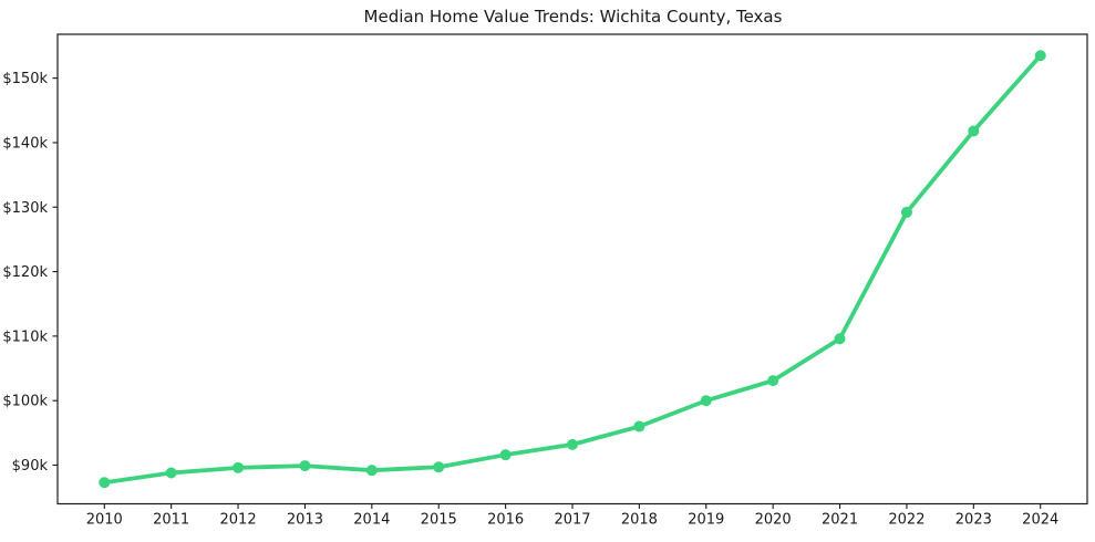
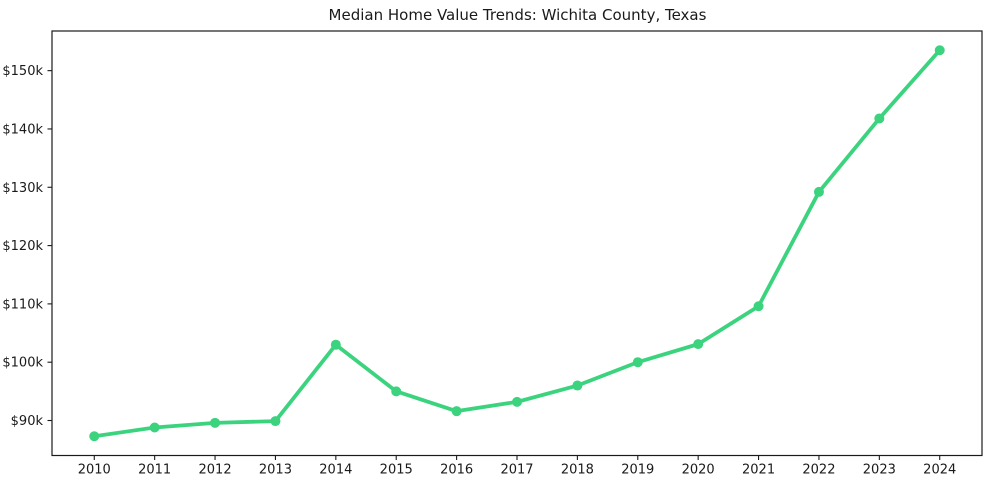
2014: $89k -> $103k
2015: $90k -> $95k
